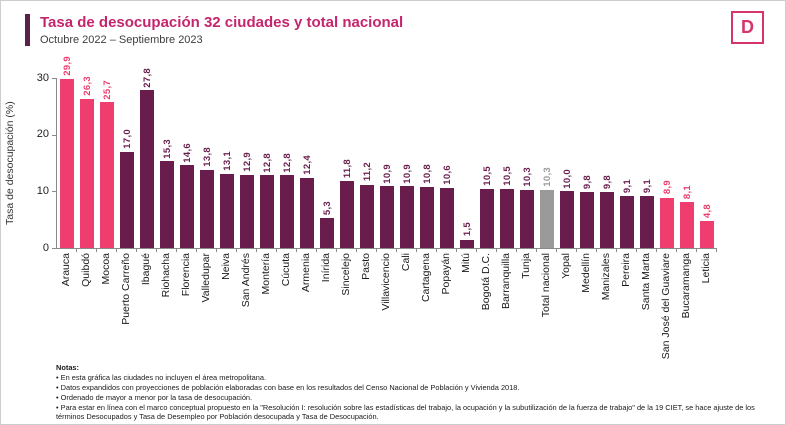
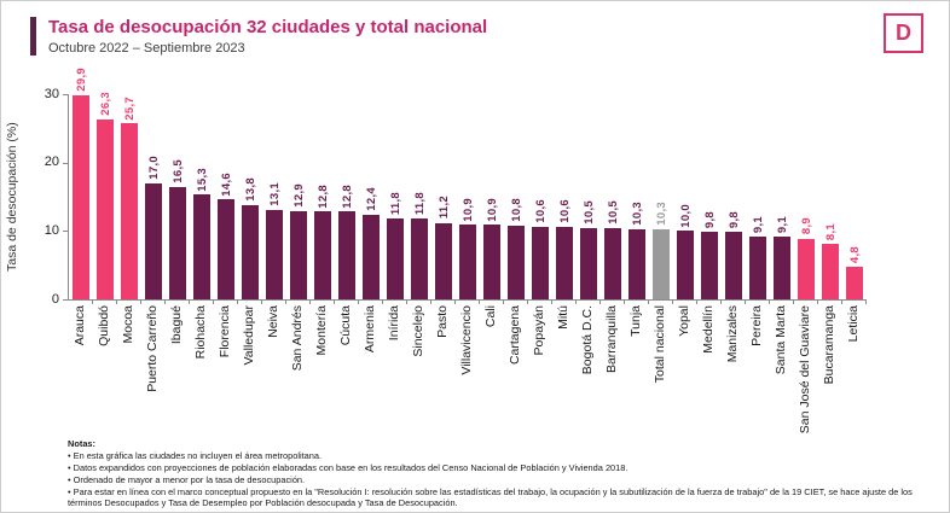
Ibagué: 27,8 -> 16,5
Inírida: 5,3 -> 11,8
Mitú: 1,5 -> 10,6
